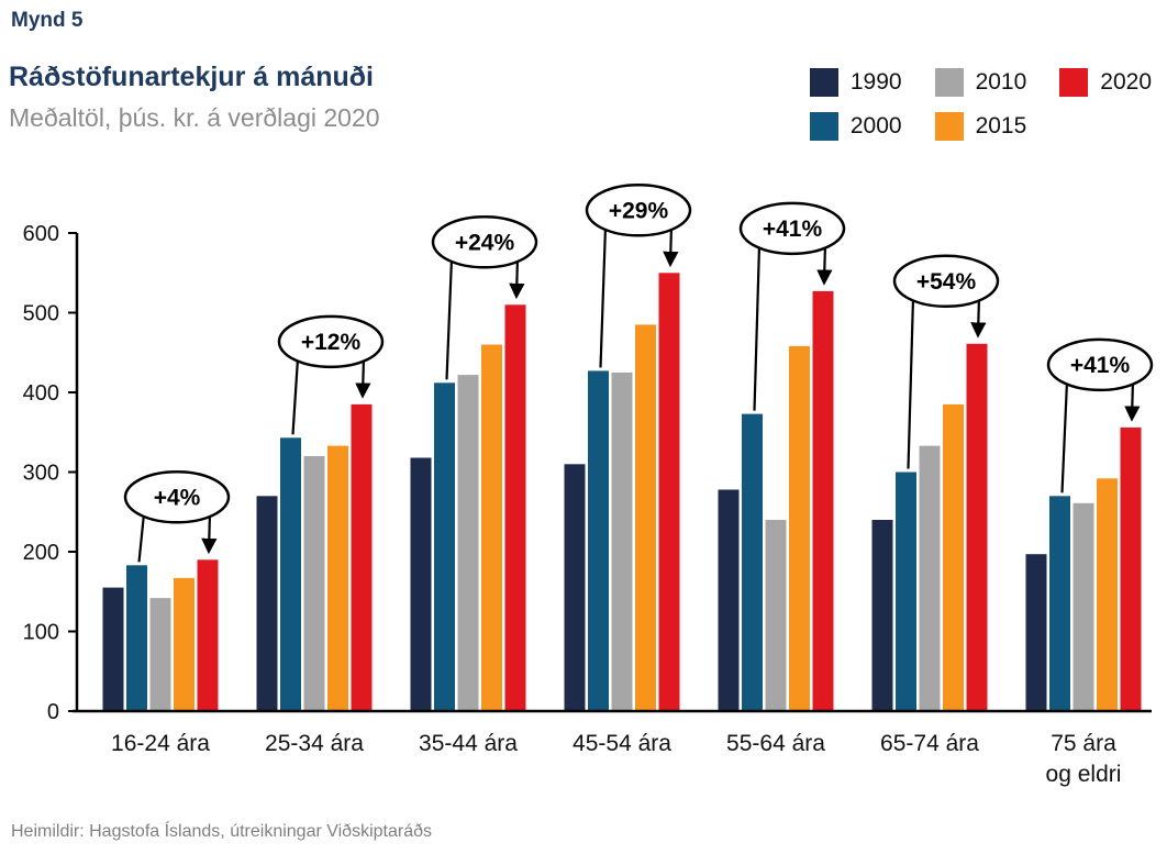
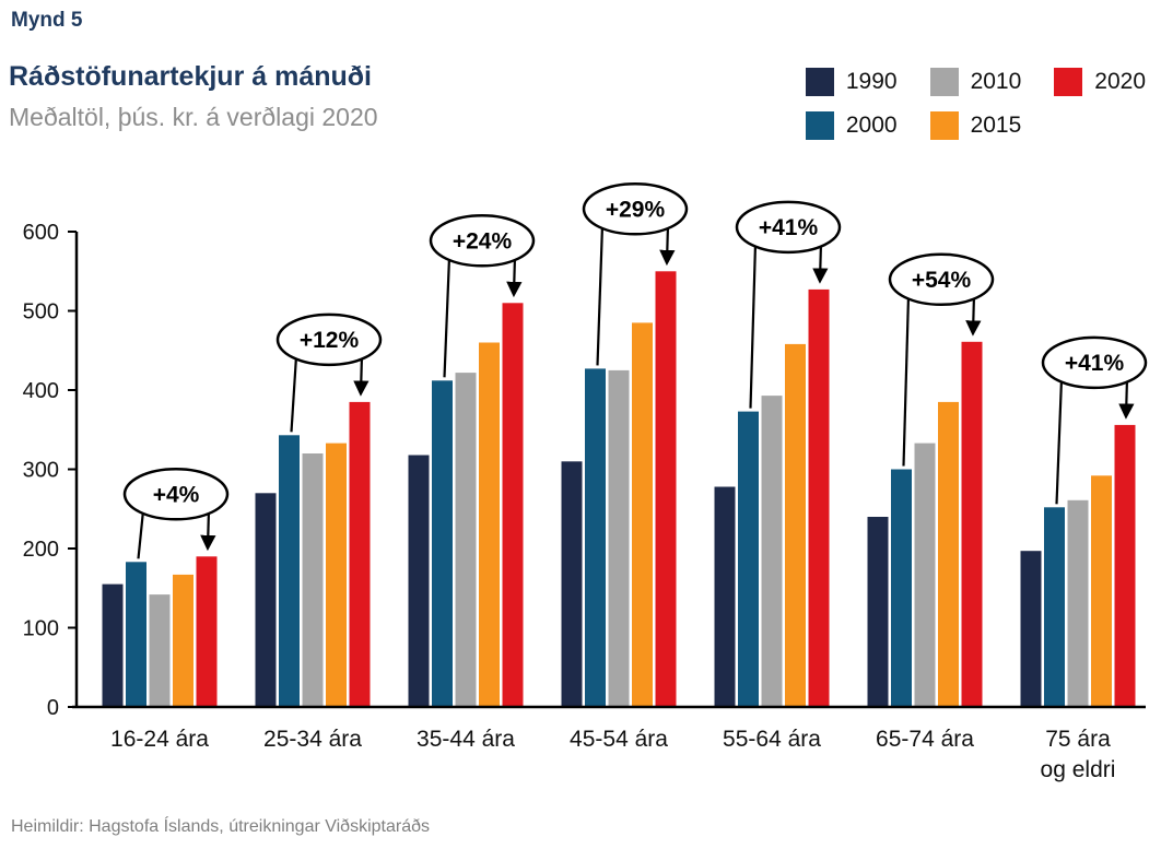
2010/55-64 ára: 240 -> 390
2000/75 ára og eldri: 270 -> 250
